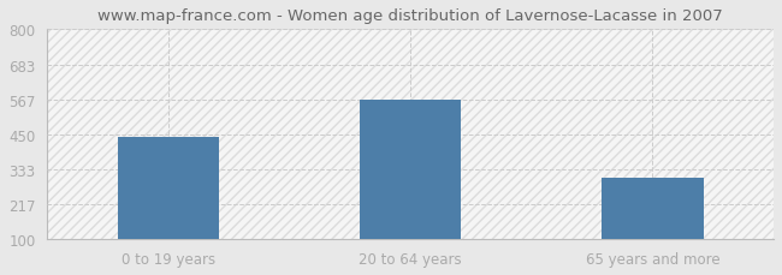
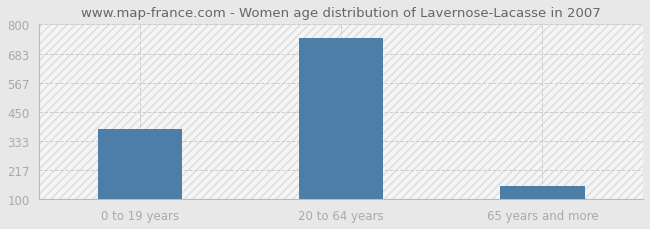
0 to 19 years: 440 -> 380
20 to 64 years: 565 -> 745
65 years and more: 305 -> 155
